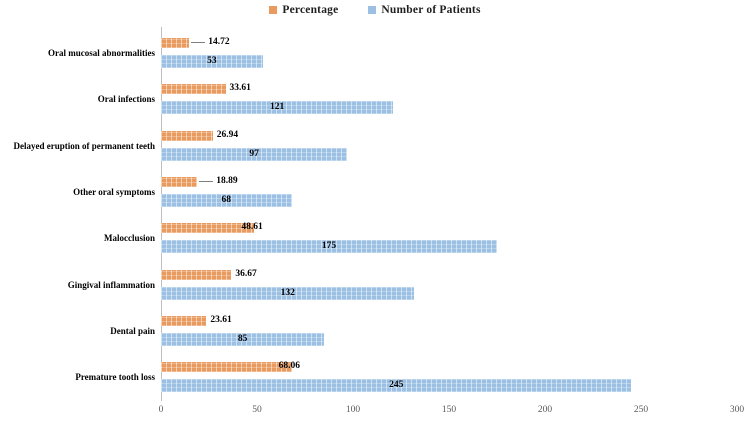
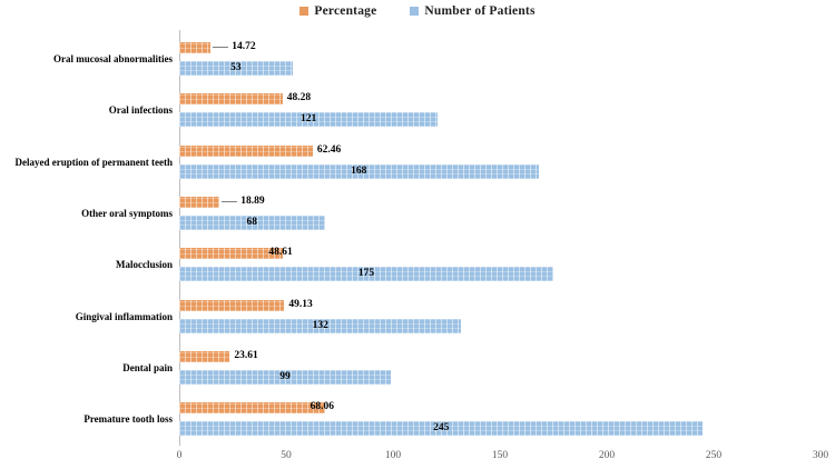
Percentage/Oral infections: 33.61 -> 48.28
Percentage/Delayed eruption of permanent teeth: 26.94 -> 62.46
Number of Patients/Delayed eruption of permanent teeth: 97 -> 168
Percentage/Gingival inflammation: 36.67 -> 49.13
Number of Patients/Dental pain: 85 -> 99
